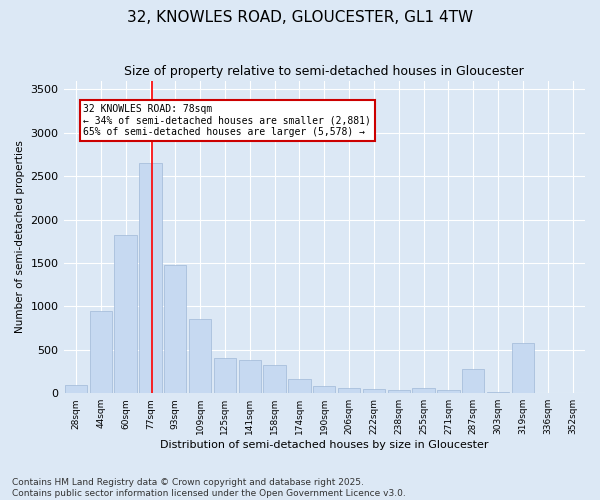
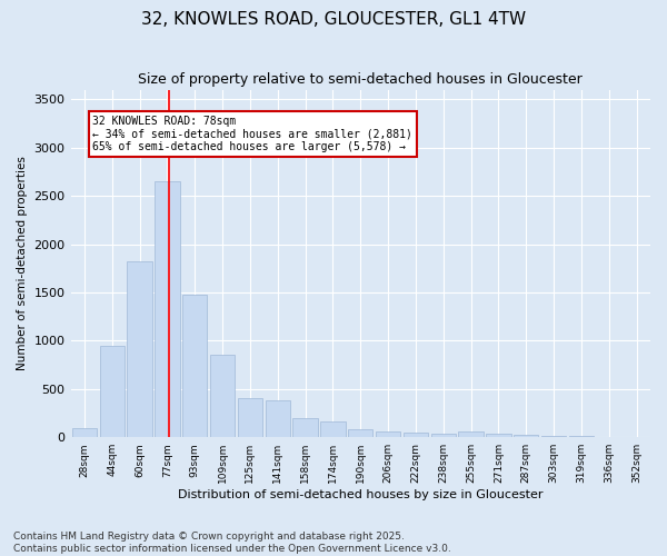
158sqm: 320 -> 200
287sqm: 280 -> 30
319sqm: 580 -> 10
